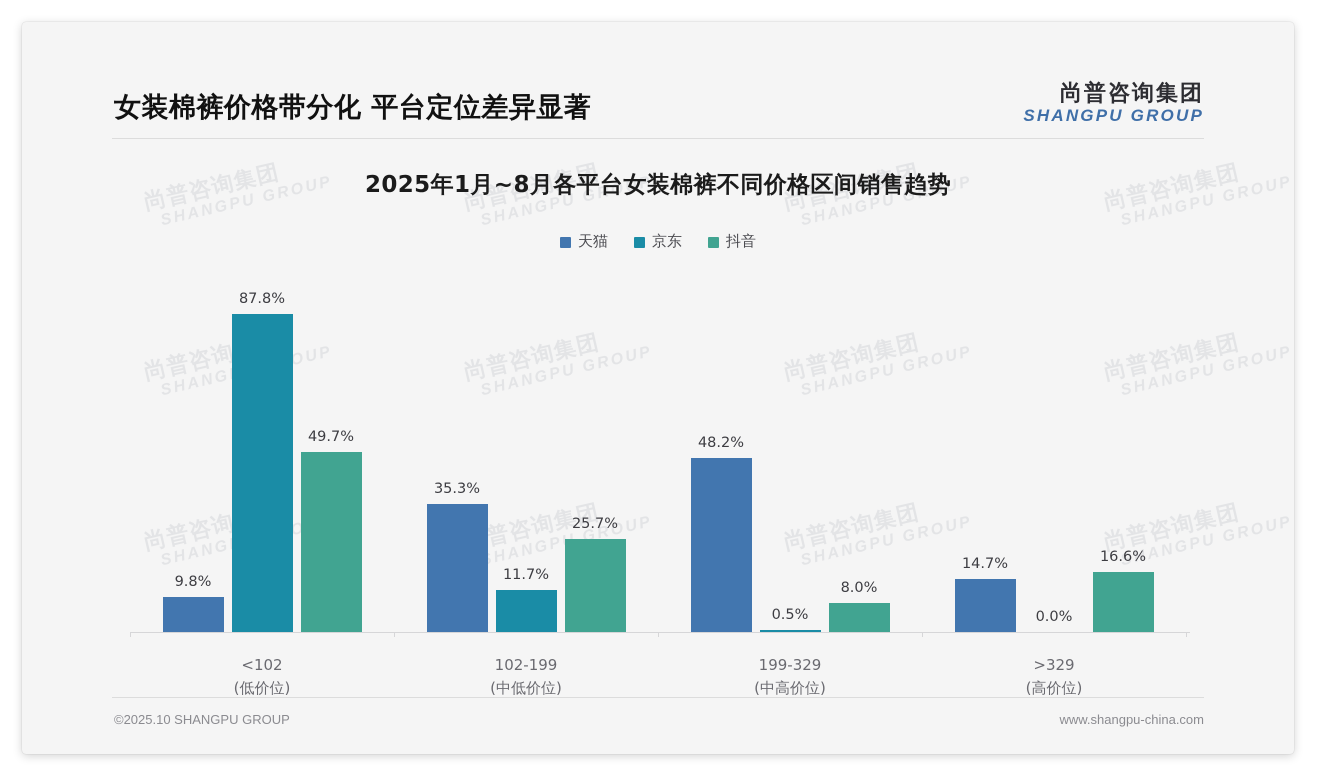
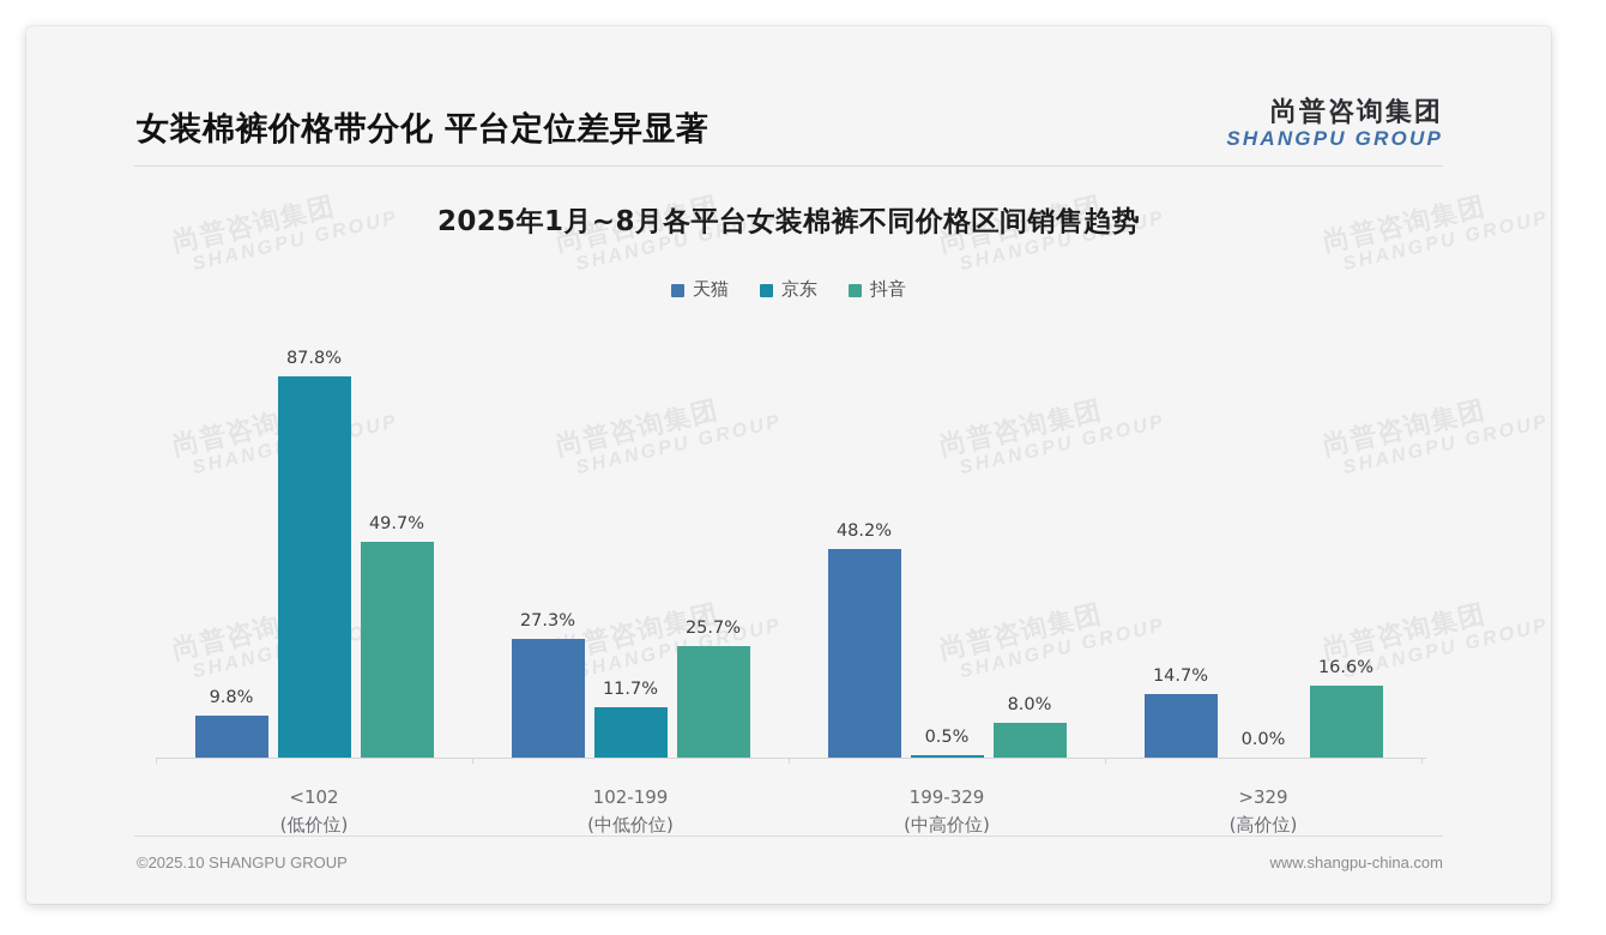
天猫/102-199: 35.3% -> 27.3%
